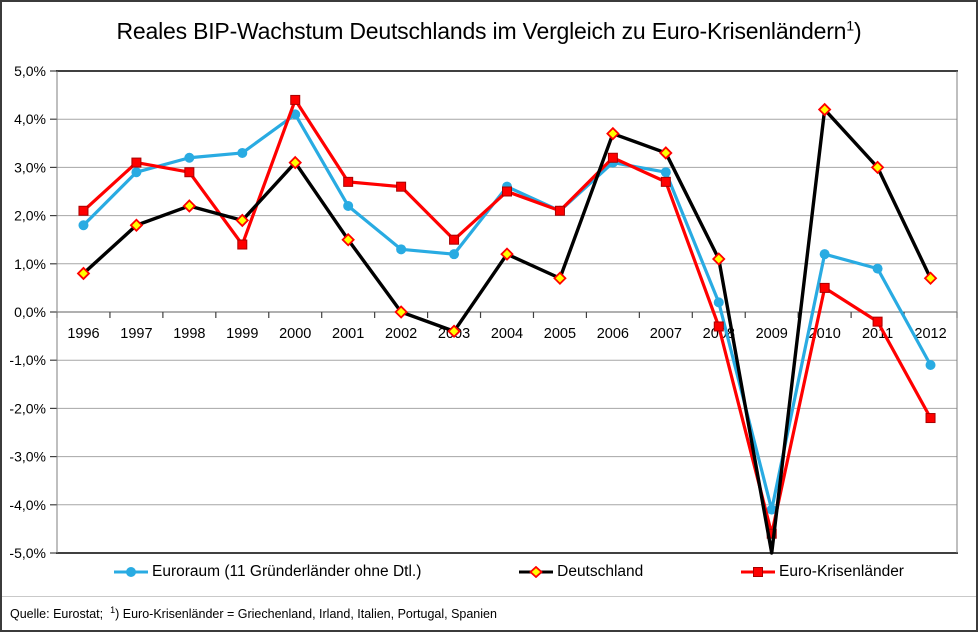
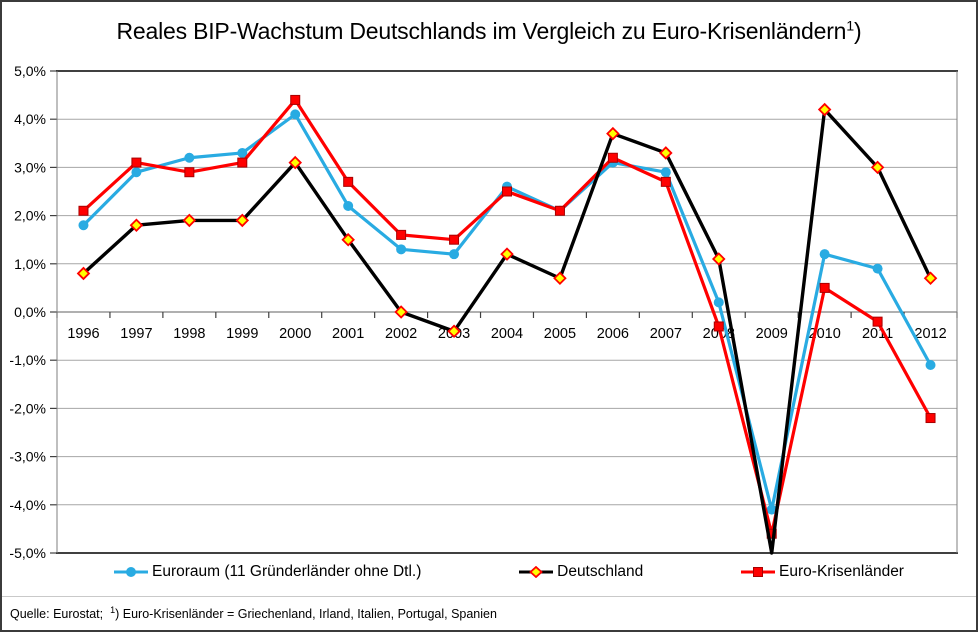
Deutschland/1998: 2,2% -> 1,9%
Euro-Krisenländer/1999: 1,4% -> 3,1%
Euro-Krisenländer/2002: 2,6% -> 1,6%
